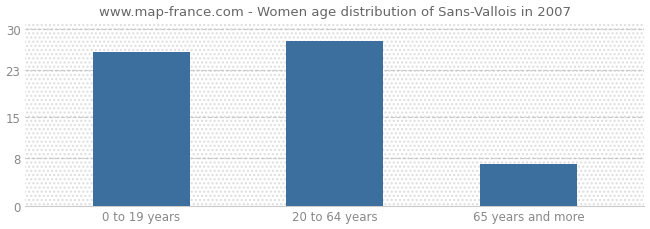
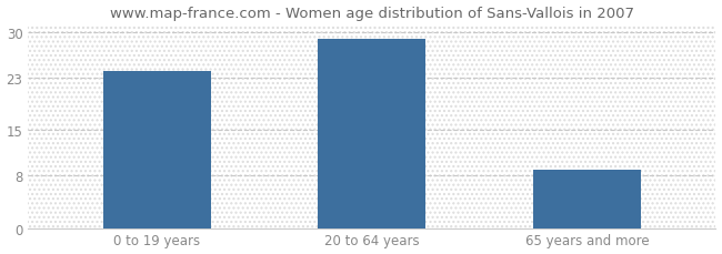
0 to 19 years: 26 -> 24
20 to 64 years: 28 -> 29
65 years and more: 7 -> 9
